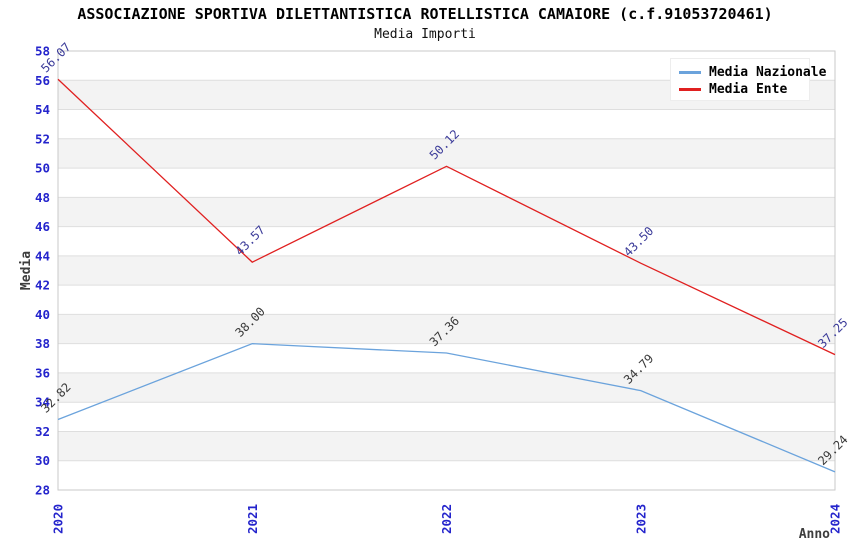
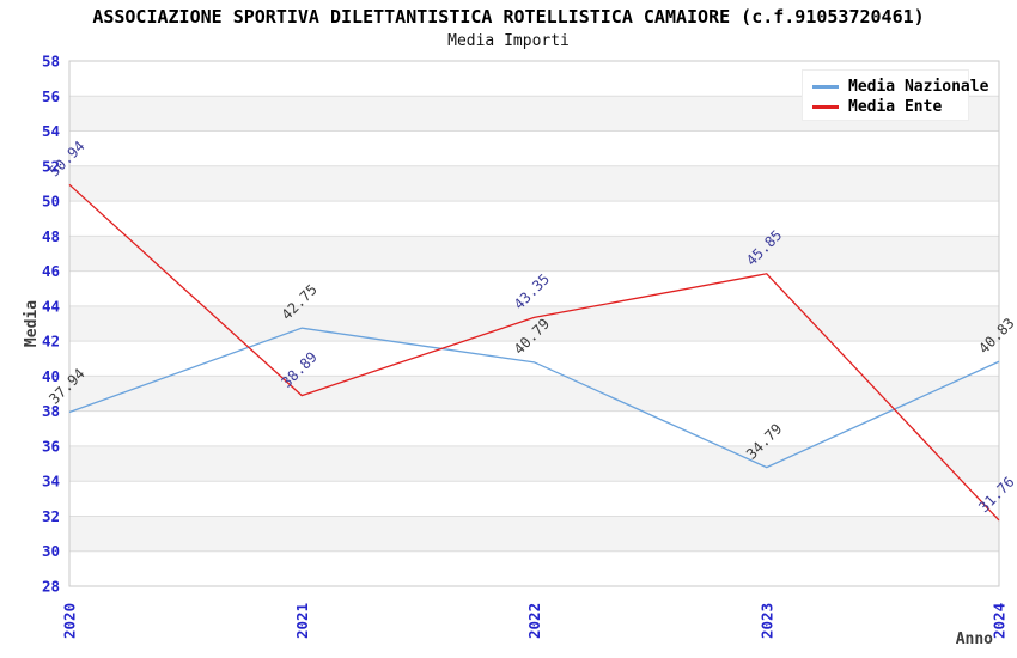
Media Nazionale/2020: 32.82 -> 37.94
Media Ente/2020: 56.07 -> 50.94
Media Nazionale/2021: 38.00 -> 42.75
Media Ente/2021: 43.57 -> 38.89
Media Nazionale/2022: 37.36 -> 40.79
Media Ente/2022: 50.12 -> 43.35
Media Ente/2023: 43.50 -> 45.85
Media Nazionale/2024: 29.24 -> 40.83
Media Ente/2024: 37.25 -> 31.76
